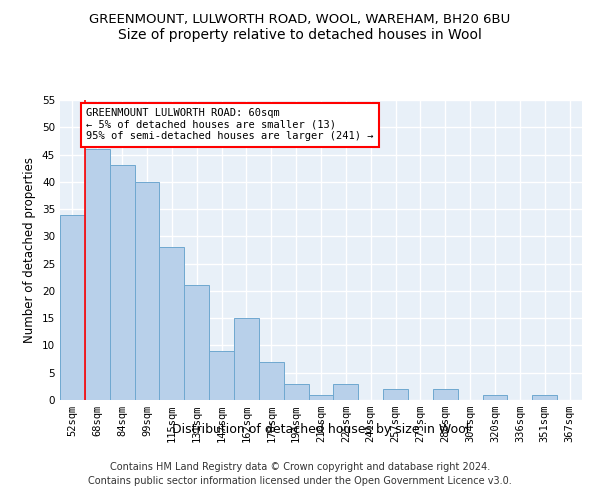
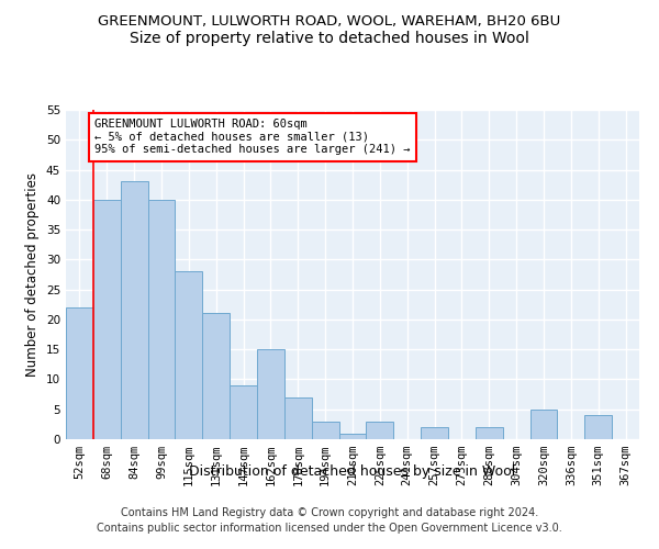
52sqm: 34 -> 22
68sqm: 46 -> 40
320sqm: 1 -> 5
351sqm: 1 -> 4
